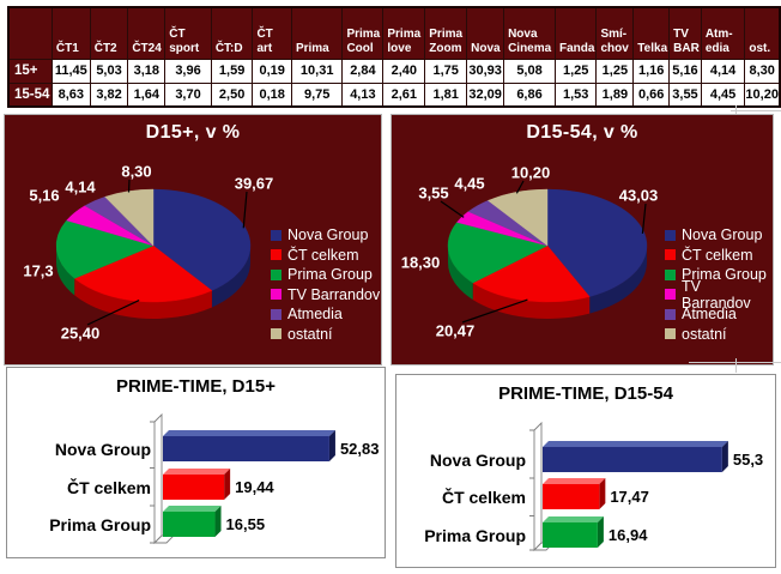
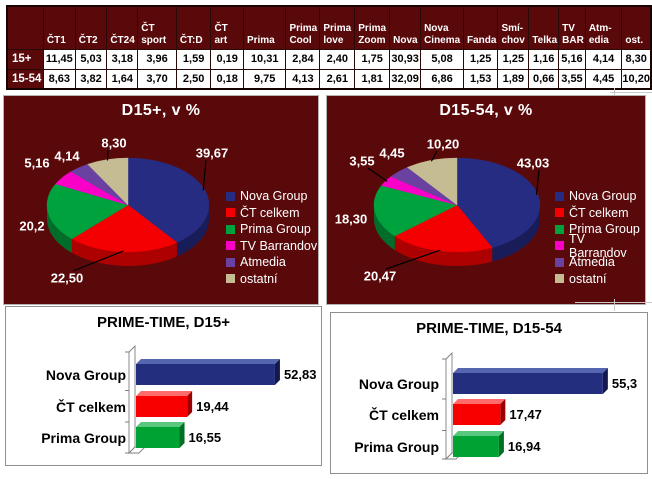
D15+, v %/ČT celkem: 25,40 -> 22,50
D15+, v %/Prima Group: 17,3 -> 20,2
